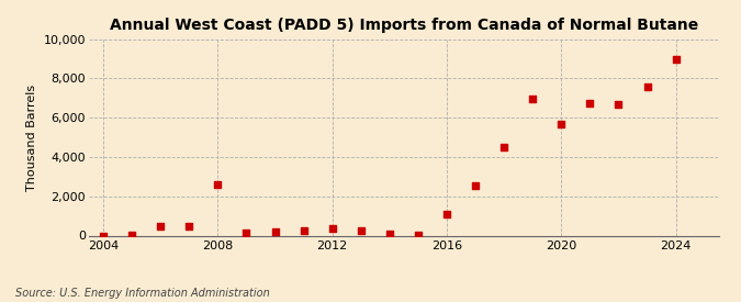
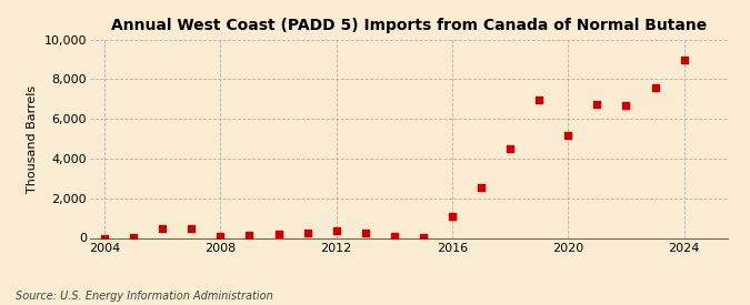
2008: 2,600 -> 100
2020: 5,700 -> 5,200
